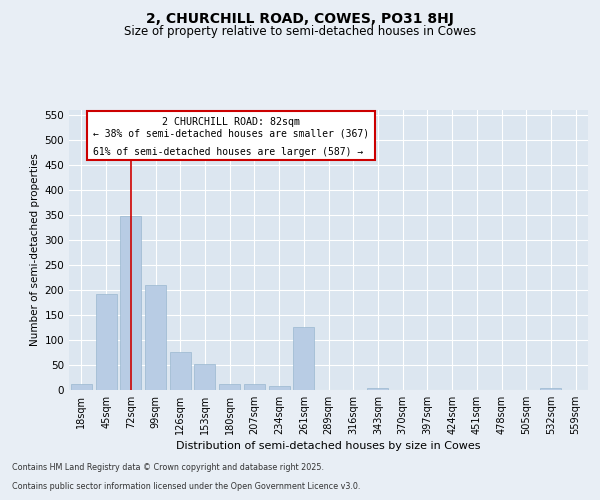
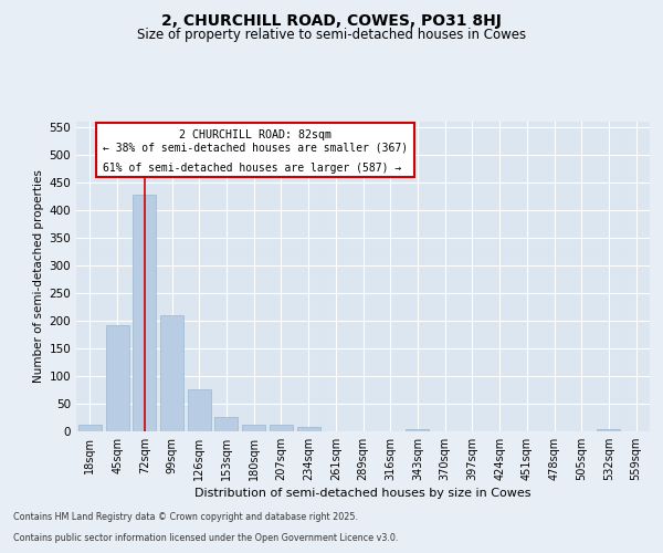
72sqm: 348 -> 428
153sqm: 52 -> 27
261sqm: 126 -> 1
